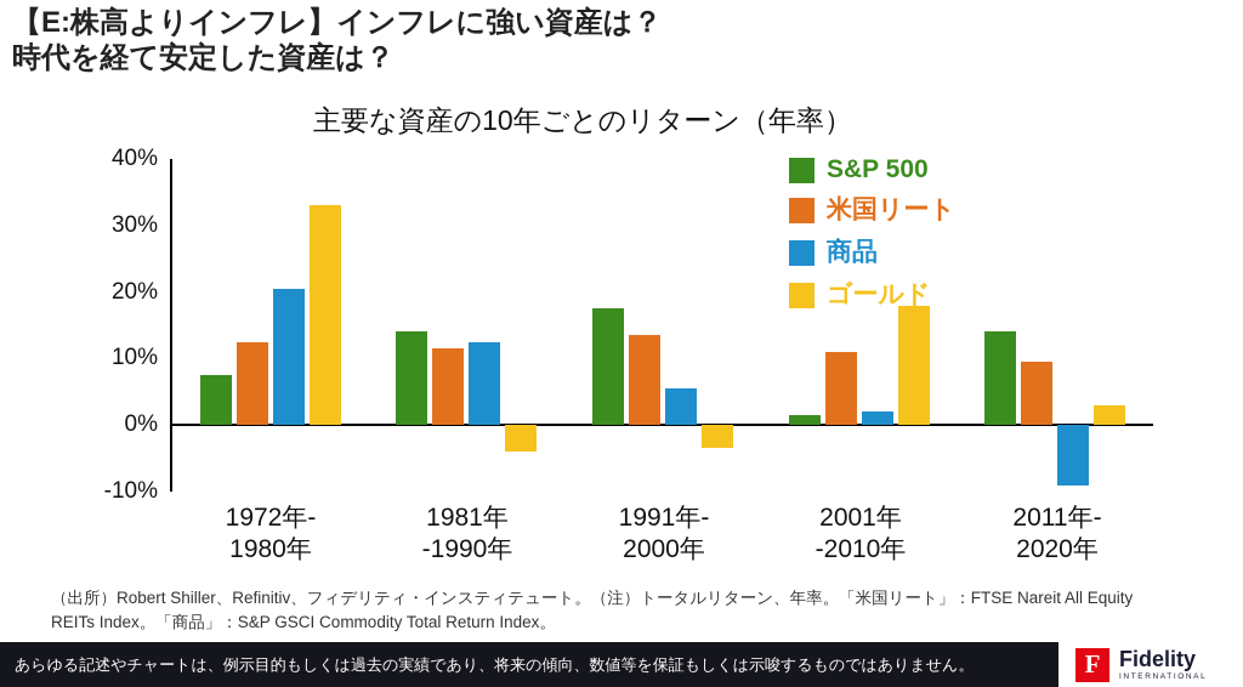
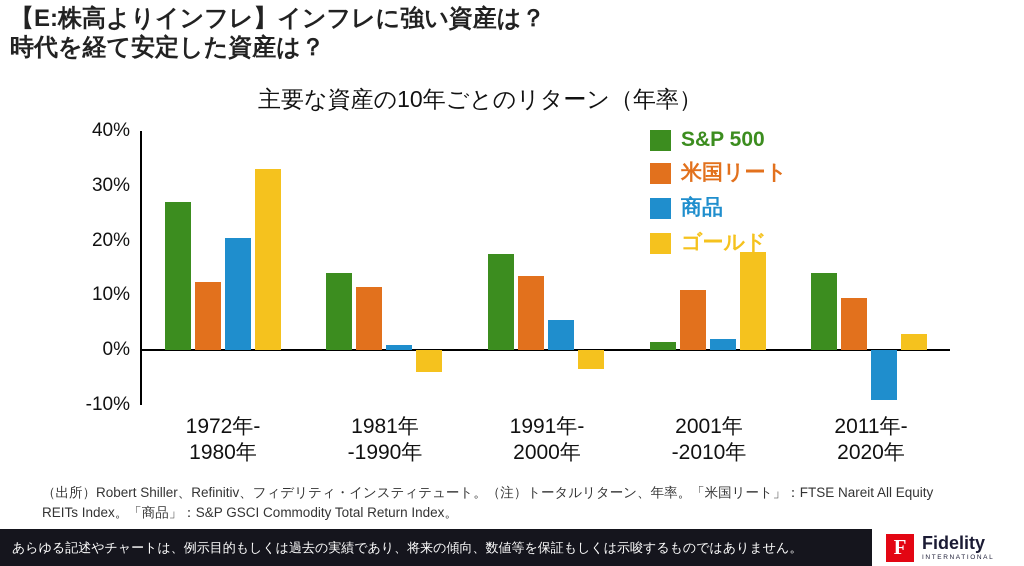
S&P 500/1972年-1980年: 8% -> 27%
商品/1981年-1990年: 12% -> 1%
